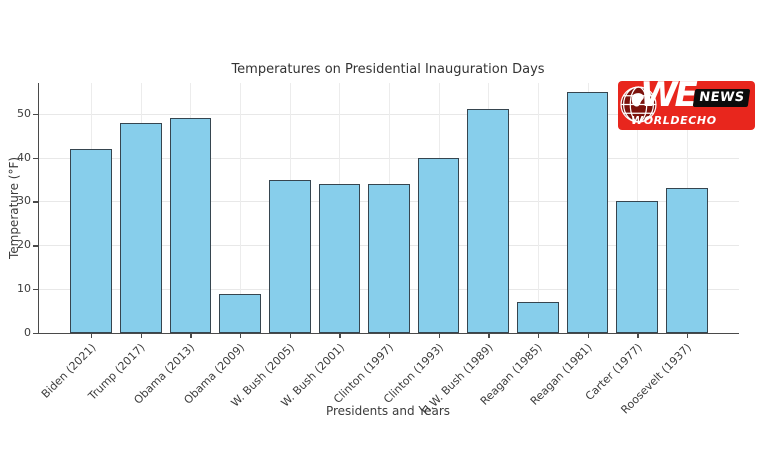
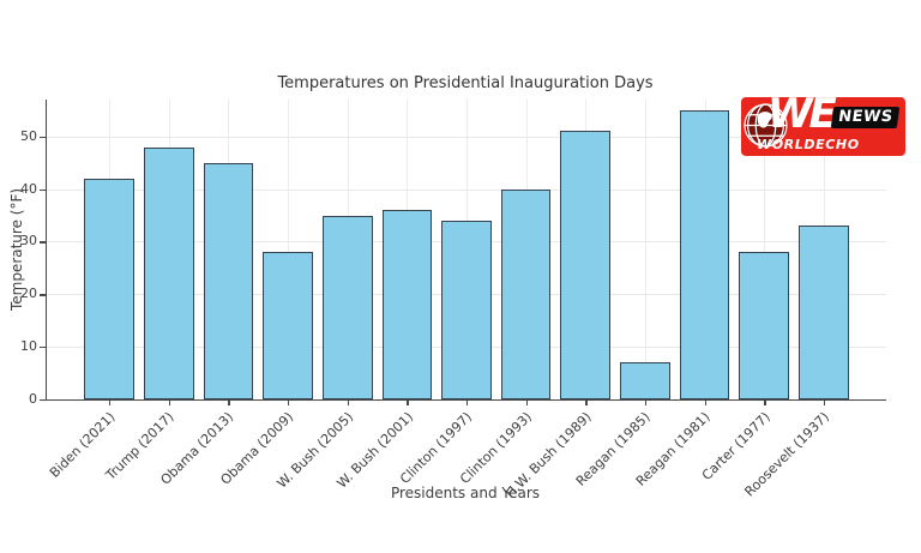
Obama (2013): 49 -> 45
Obama (2009): 9 -> 28
W. Bush (2001): 34 -> 36
Carter (1977): 30 -> 28
